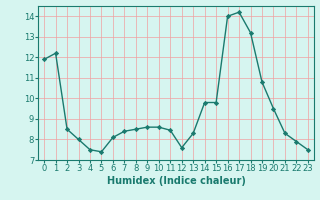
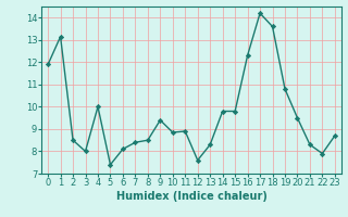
1: 12.20 -> 13.15
4: 7.50 -> 10.00
9: 8.60 -> 9.40
10: 8.60 -> 8.85
11: 8.45 -> 8.90
16: 14.00 -> 12.30
18: 13.20 -> 13.60
23: 7.50 -> 8.70
